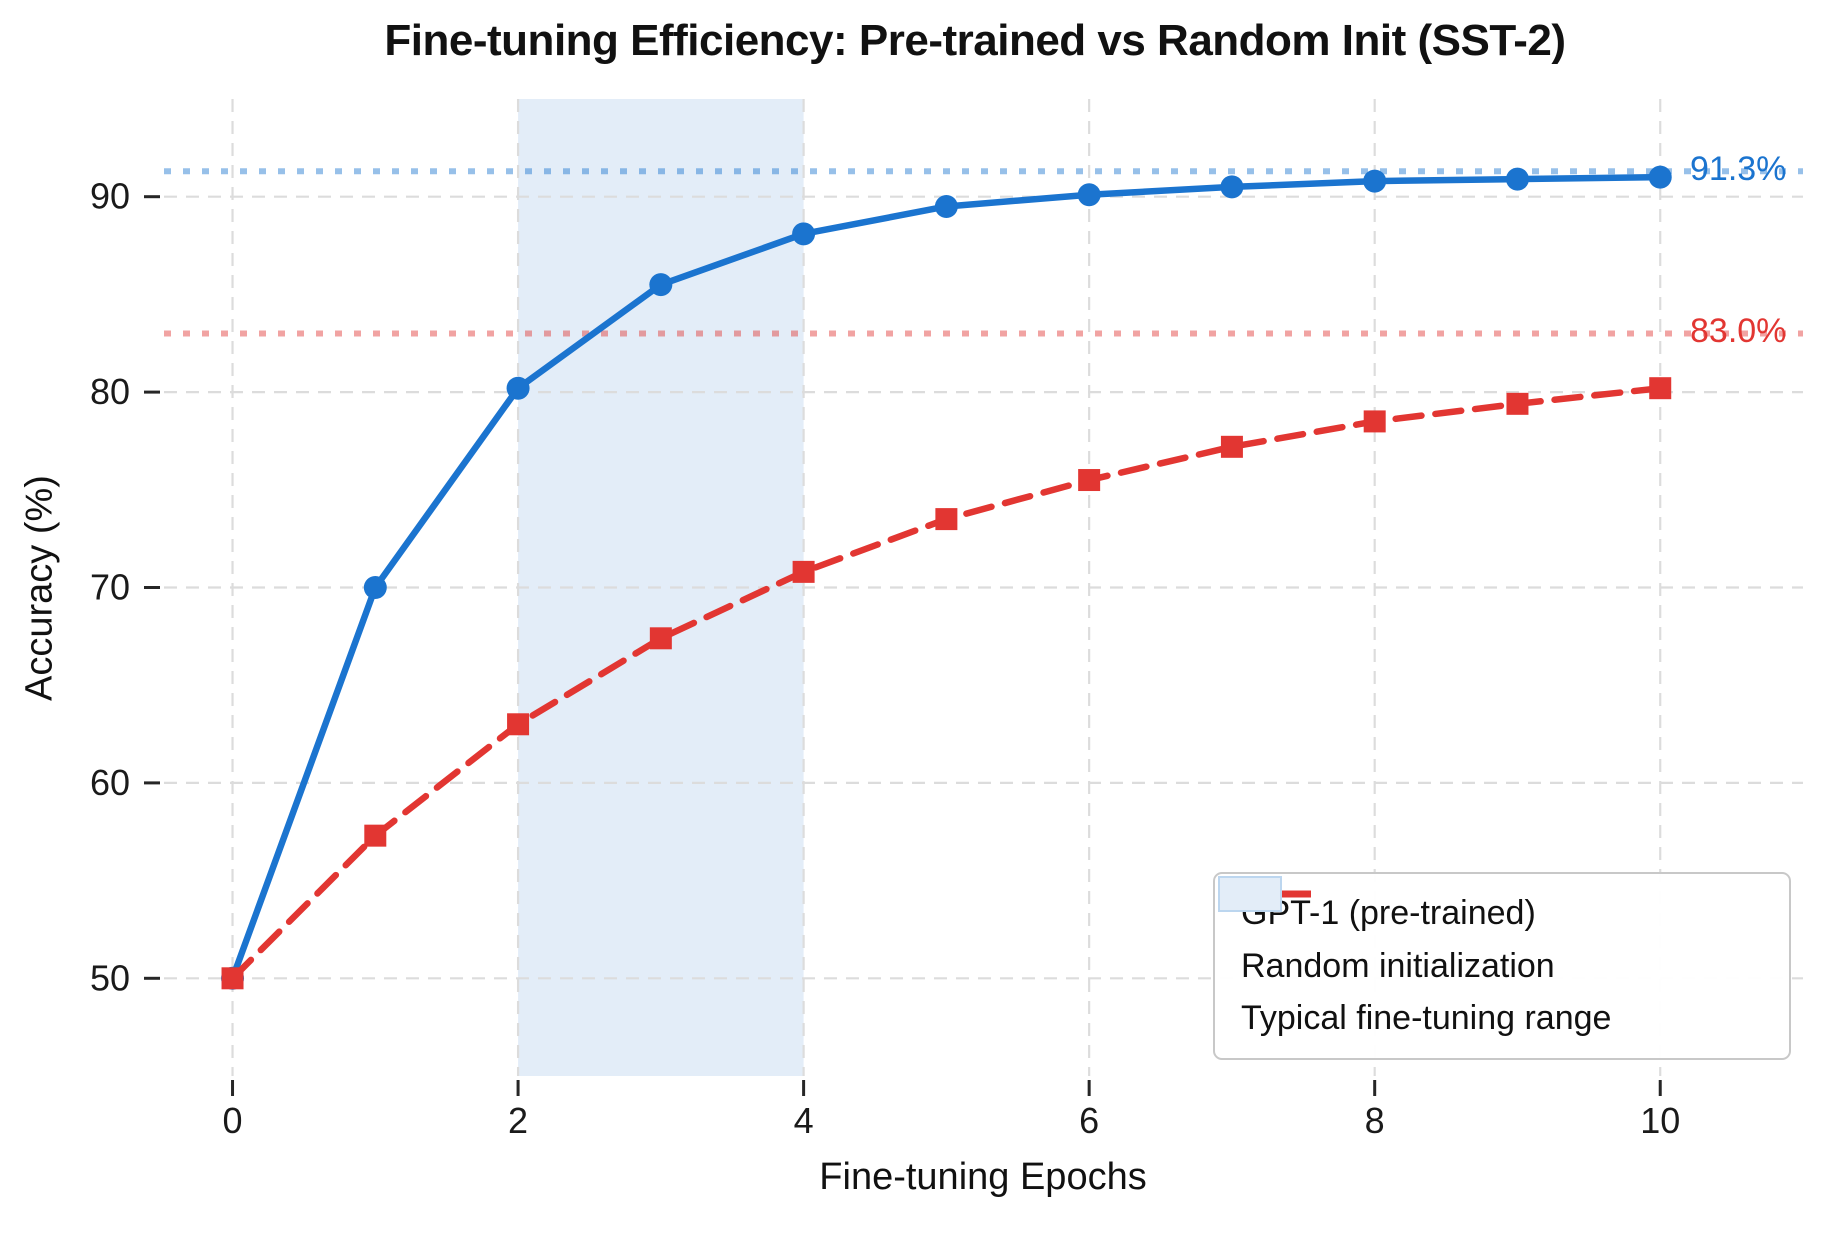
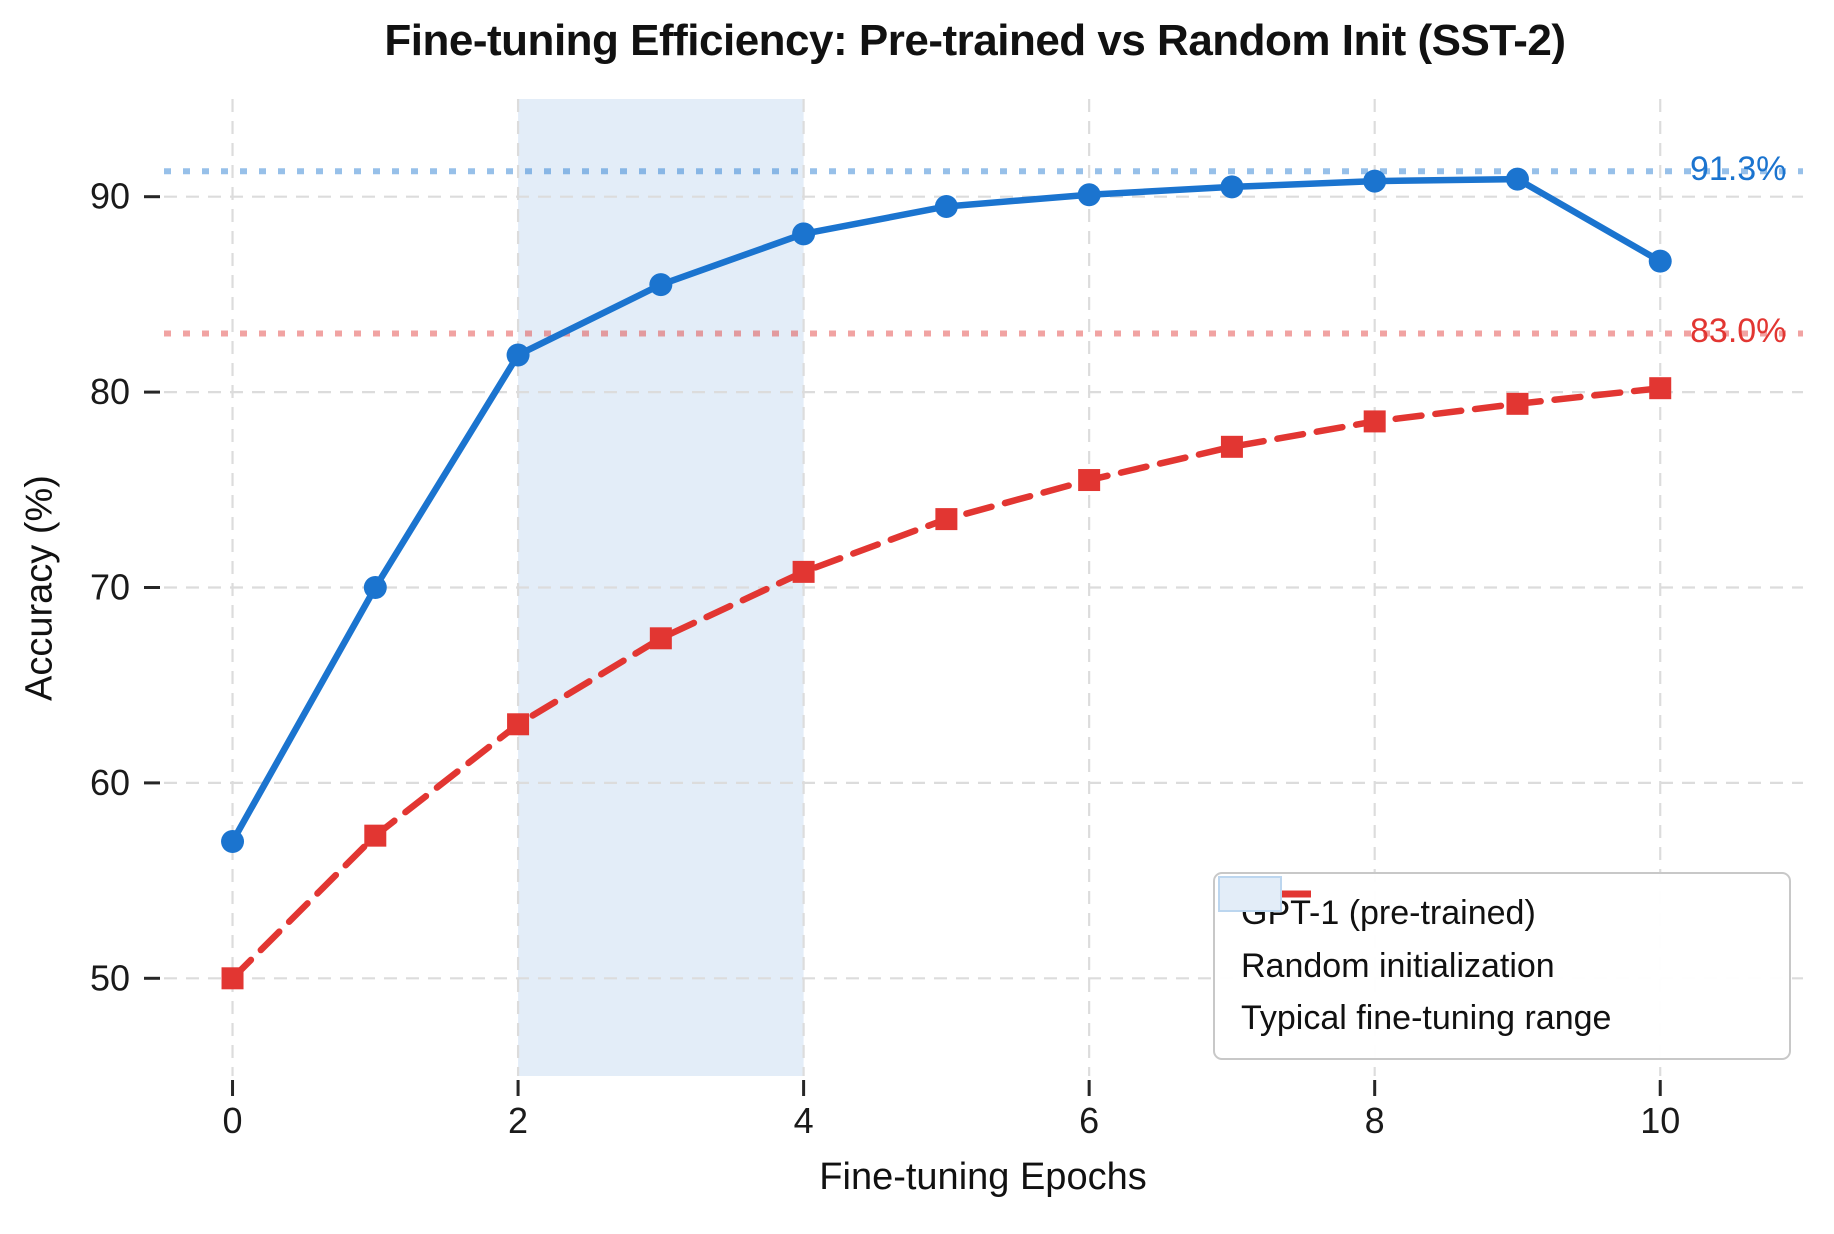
GPT-1 (pre-trained)/0: 50.0 -> 57.0
GPT-1 (pre-trained)/2: 80.2 -> 81.9
GPT-1 (pre-trained)/10: 91.0 -> 86.7
